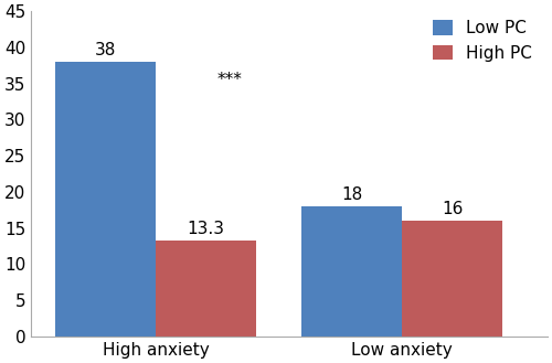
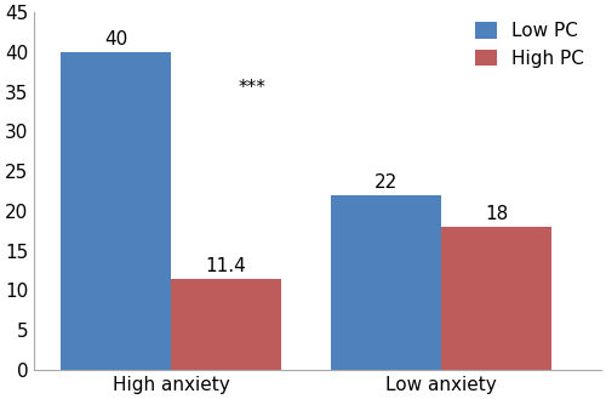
Low PC/High anxiety: 38 -> 40
High PC/High anxiety: 13.3 -> 11.4
Low PC/Low anxiety: 18 -> 22
High PC/Low anxiety: 16 -> 18
